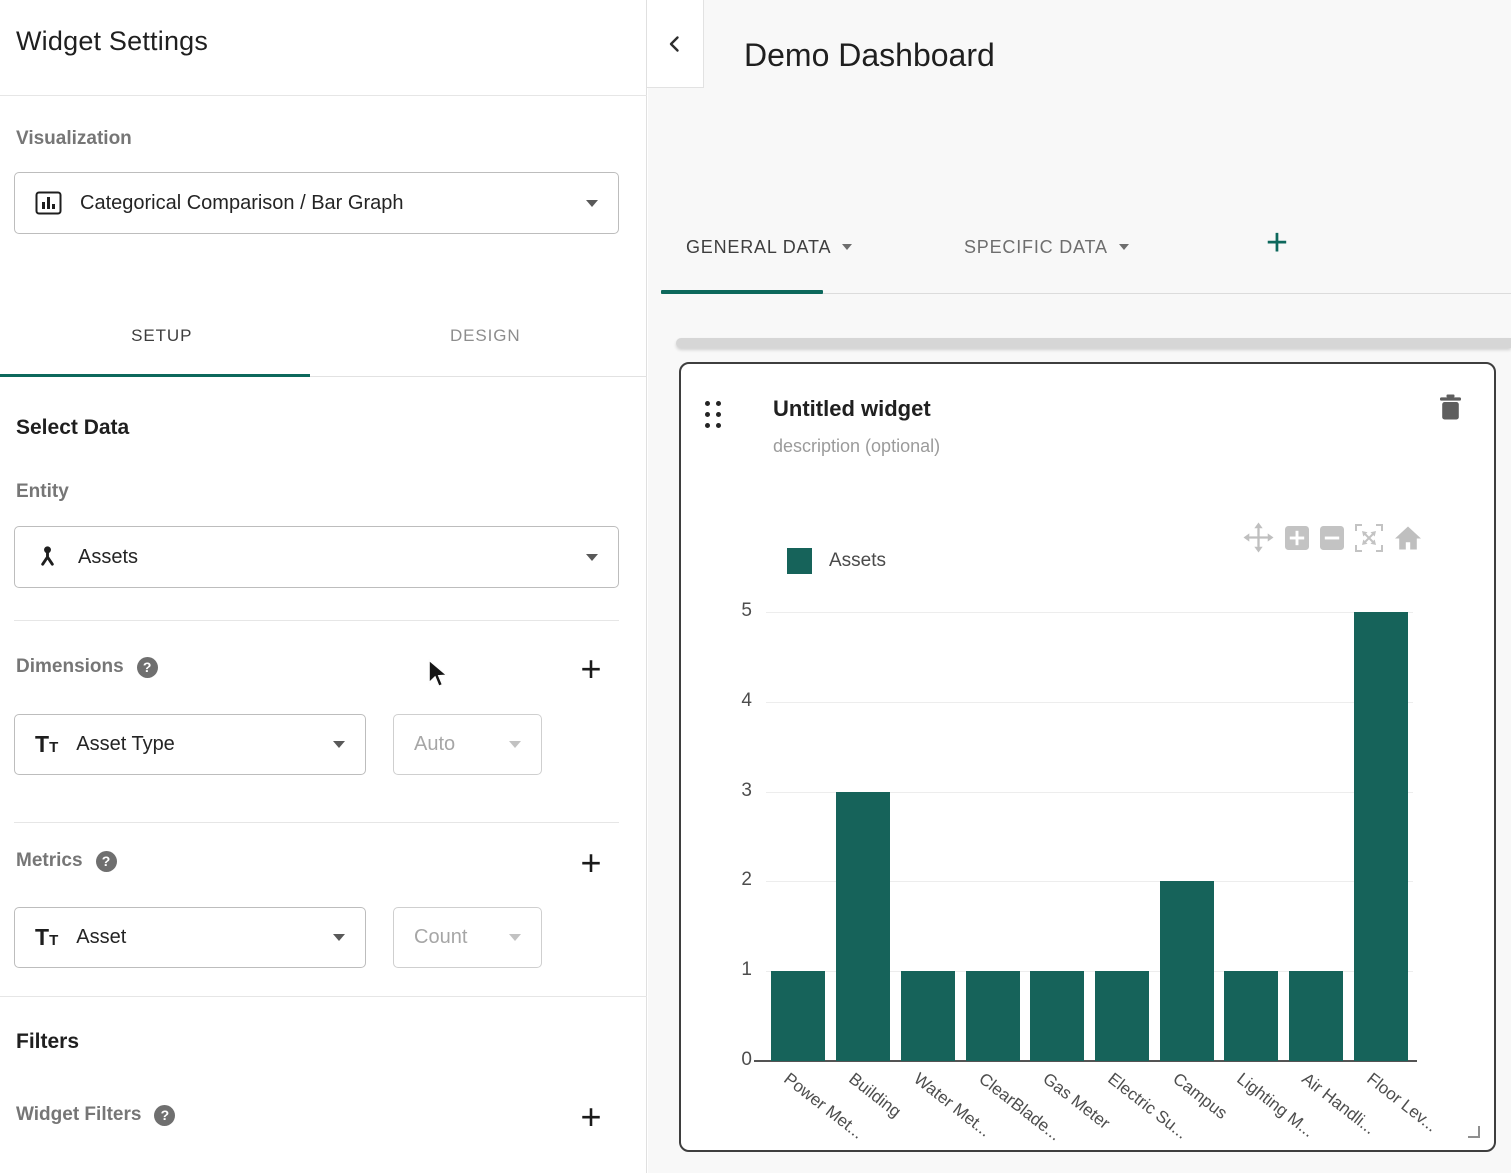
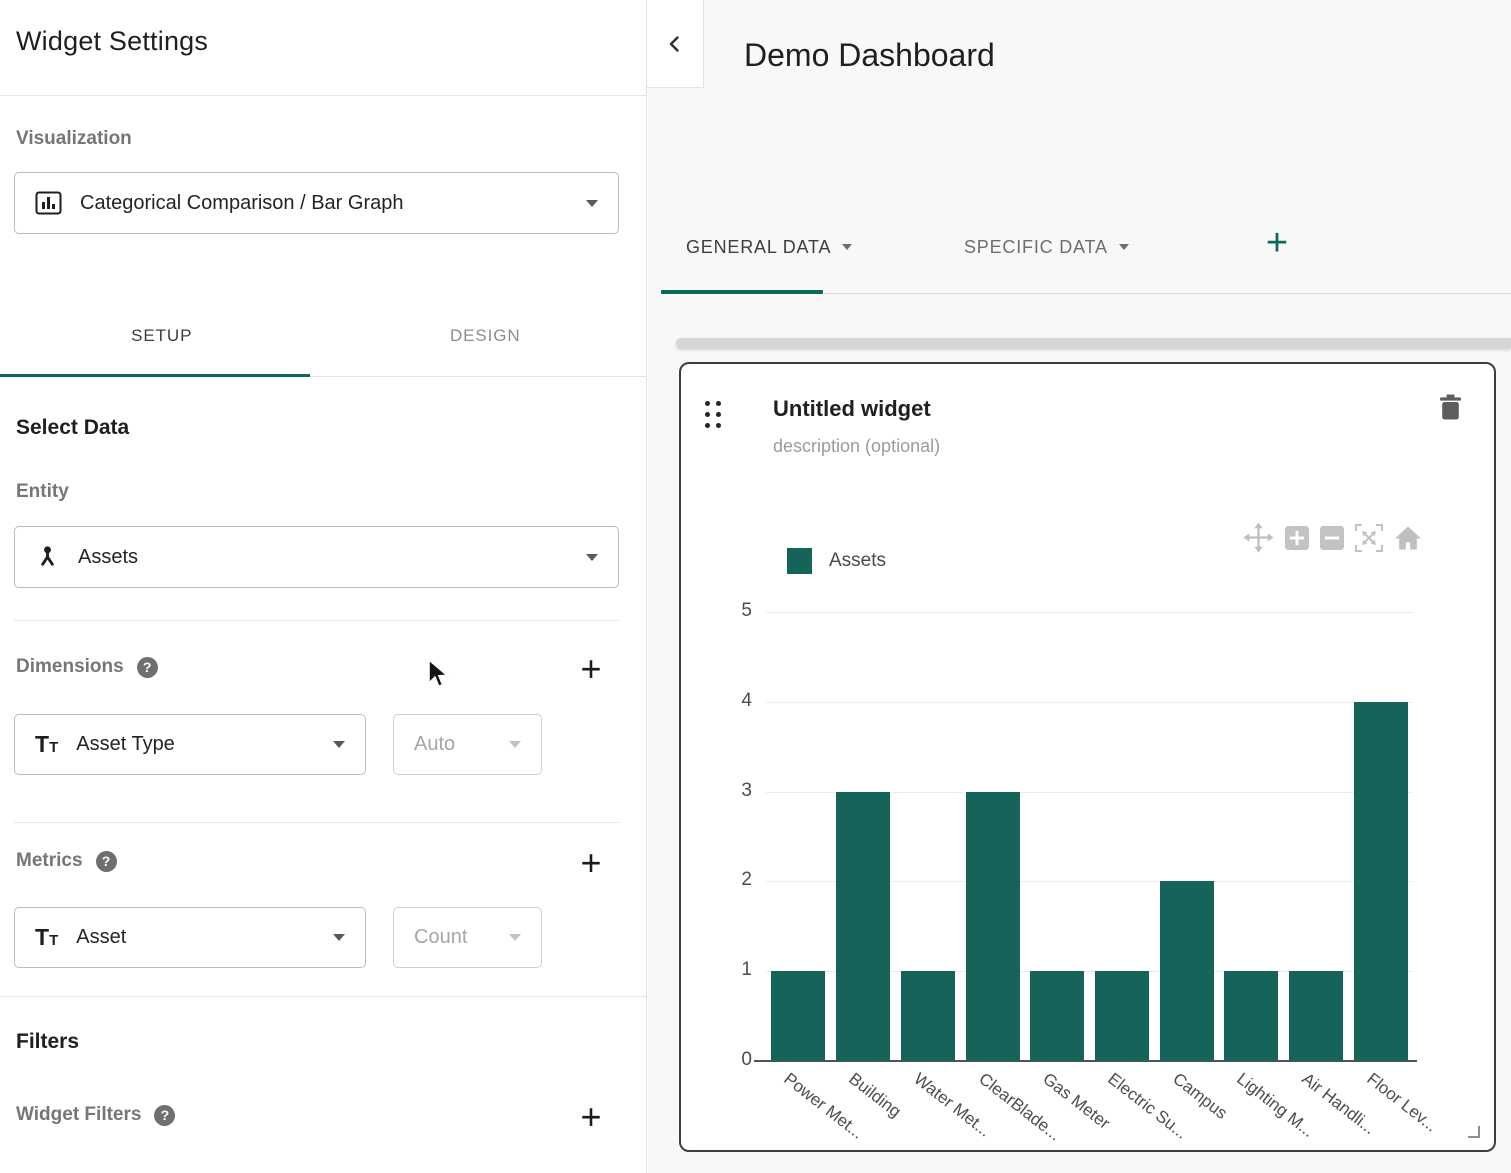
ClearBlade...: 1 -> 3
Floor Lev...: 5 -> 4
